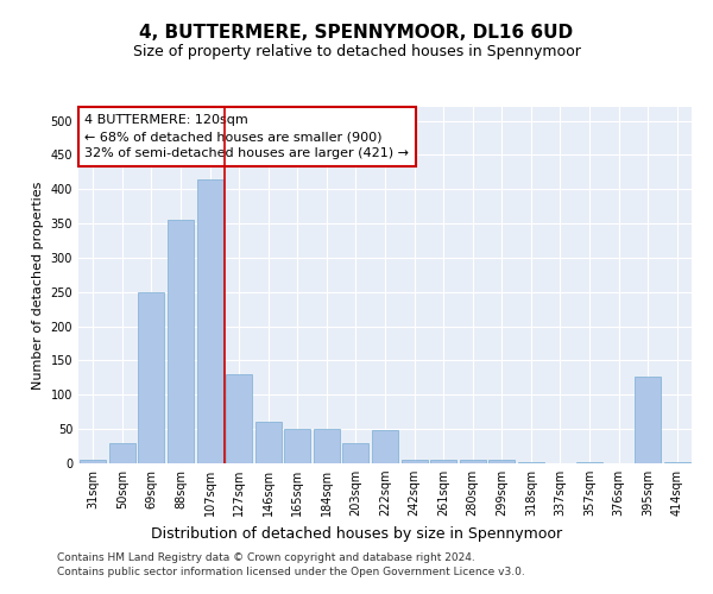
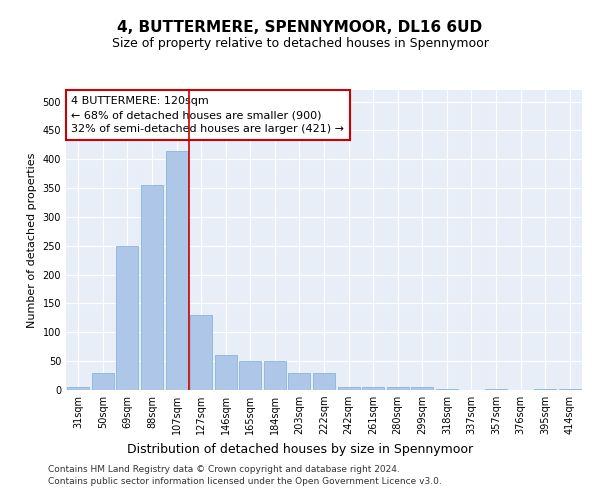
222sqm: 48 -> 30
395sqm: 126 -> 2
